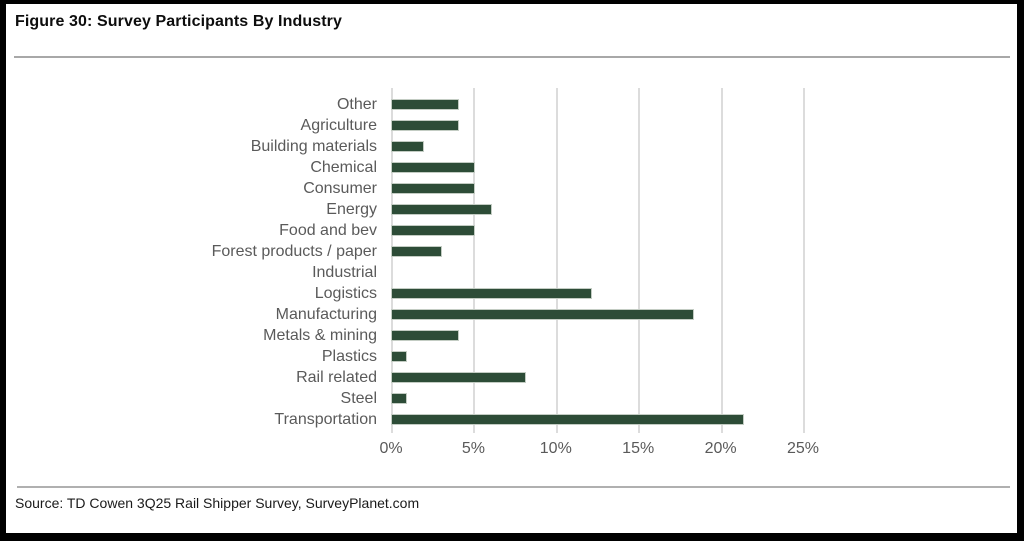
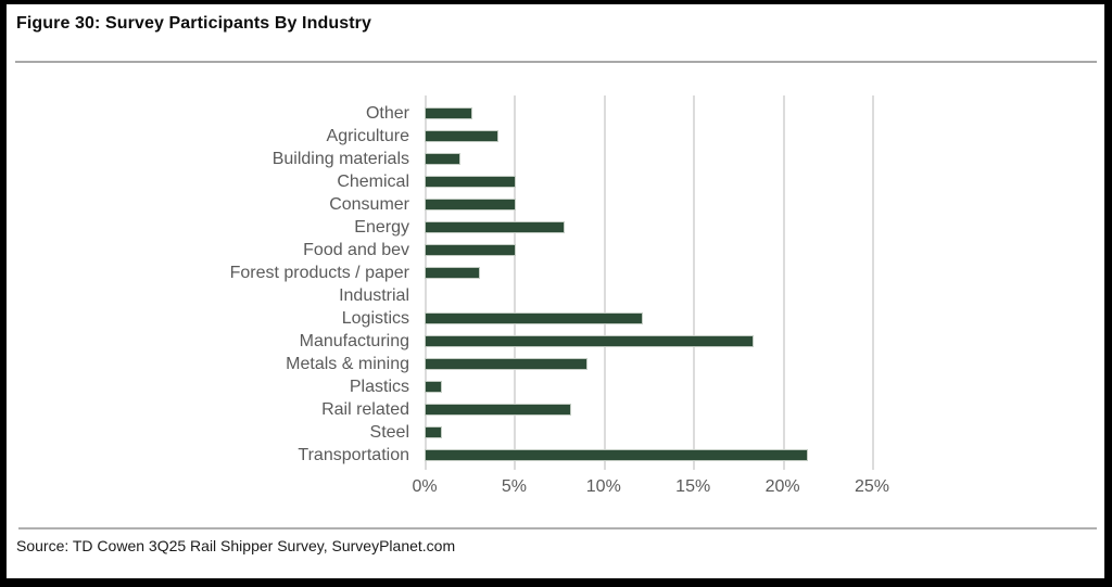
Other: 4.1% -> 2.7%
Energy: 6.1% -> 7.8%
Metals & mining: 4.1% -> 9.1%
